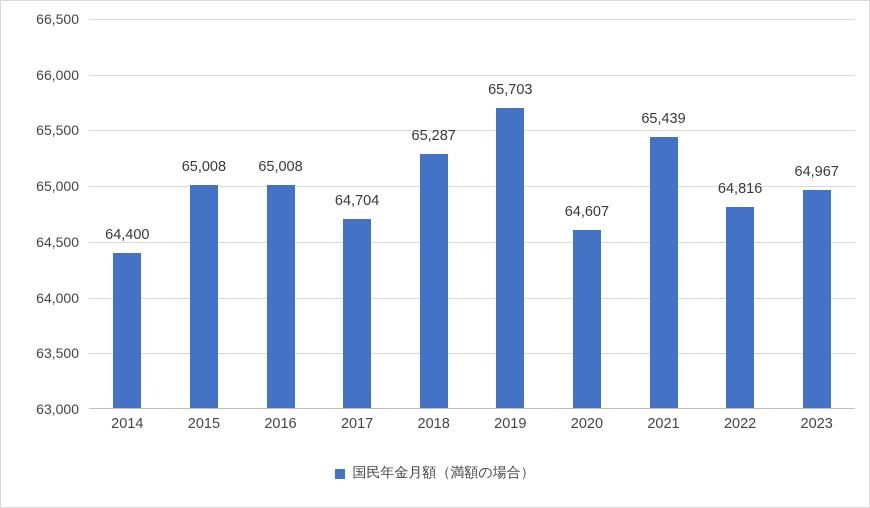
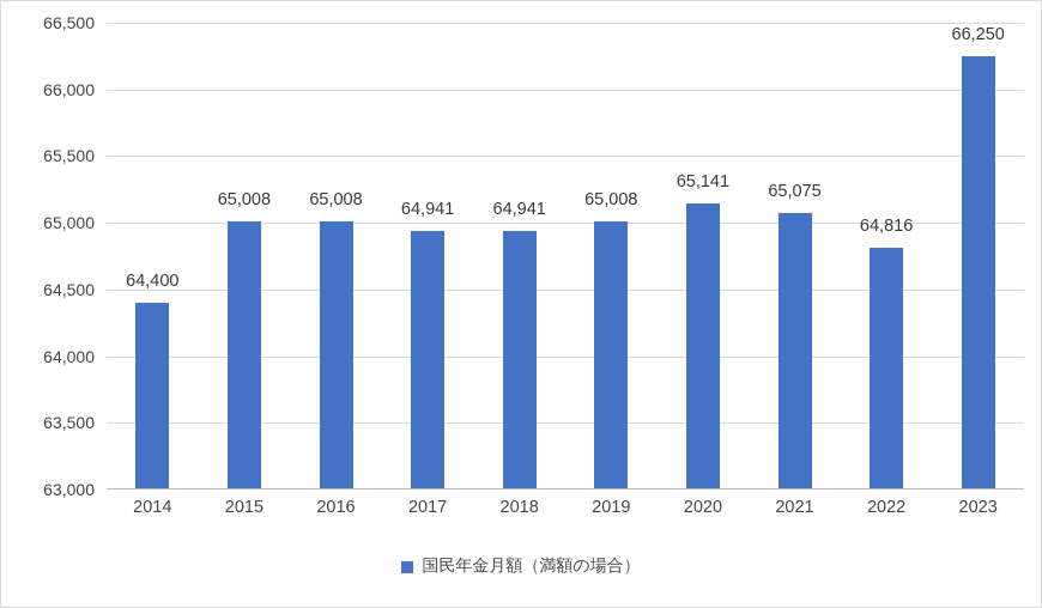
2017: 64,704 -> 64,941
2018: 65,287 -> 64,941
2019: 65,703 -> 65,008
2020: 64,607 -> 65,141
2021: 65,439 -> 65,075
2023: 64,967 -> 66,250
